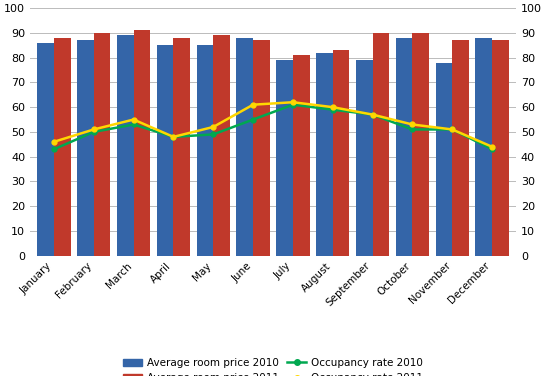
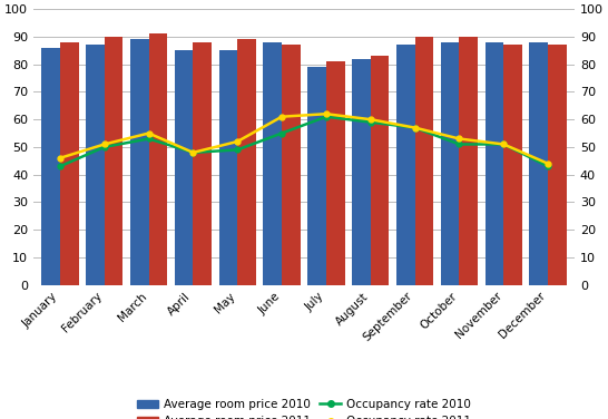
Average room price 2010/September: 79 -> 87
Average room price 2010/November: 78 -> 88
